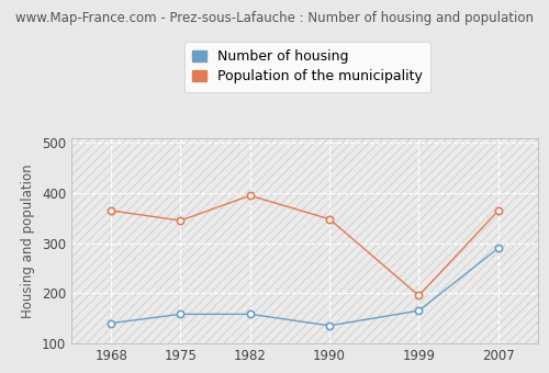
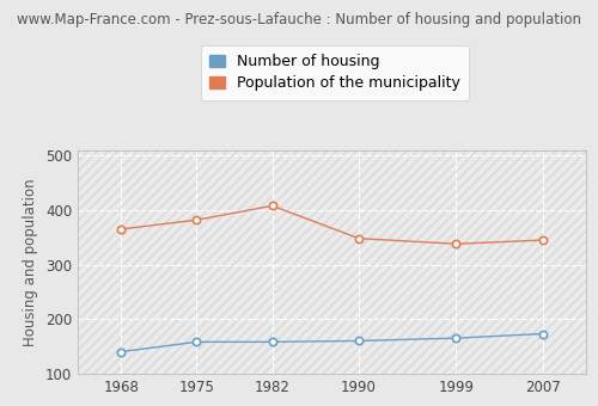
Population of the municipality/1975: 345 -> 382
Population of the municipality/1982: 395 -> 408
Number of housing/1990: 135 -> 160
Population of the municipality/1999: 195 -> 338
Number of housing/2007: 290 -> 173
Population of the municipality/2007: 365 -> 345
